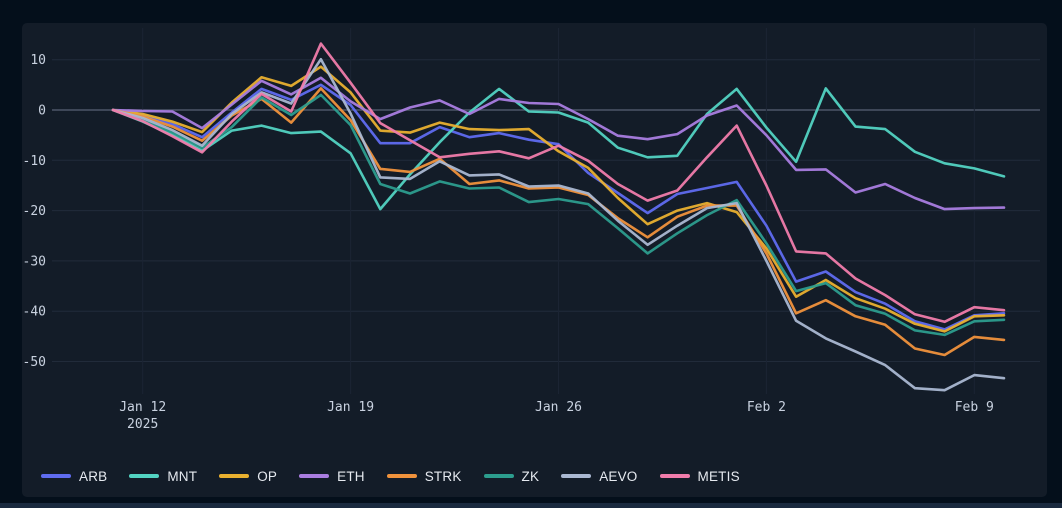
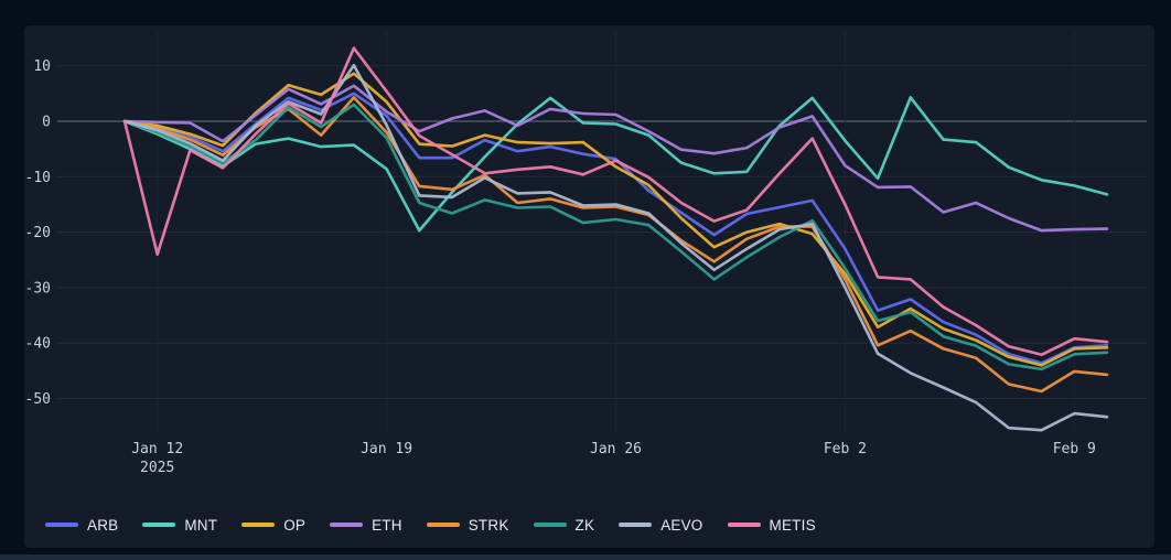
METIS/Jan 12: -2 -> -24
ETH/Feb 2: -5 -> -8
